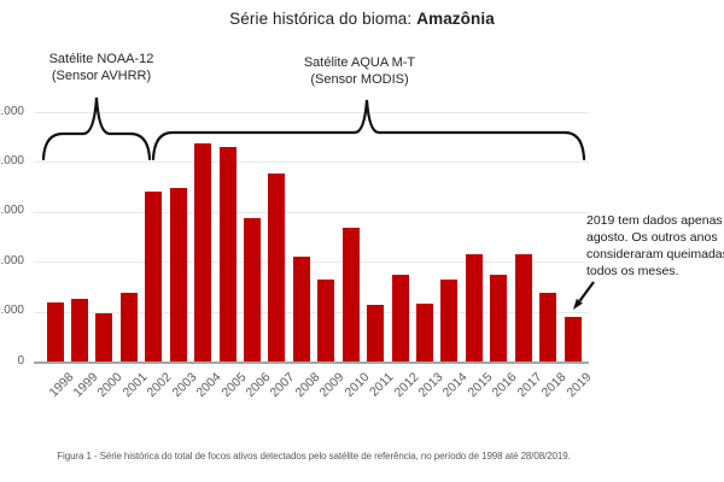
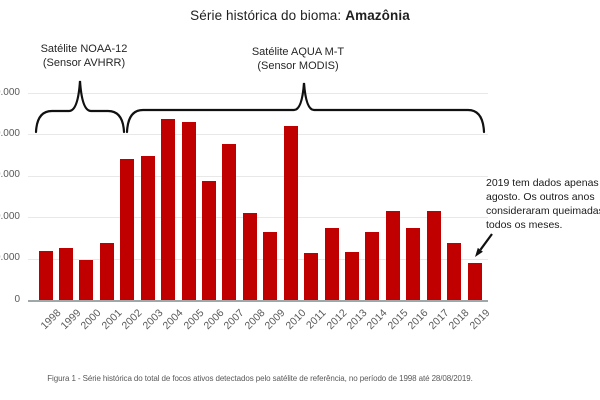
2010: 130000 -> 210000
